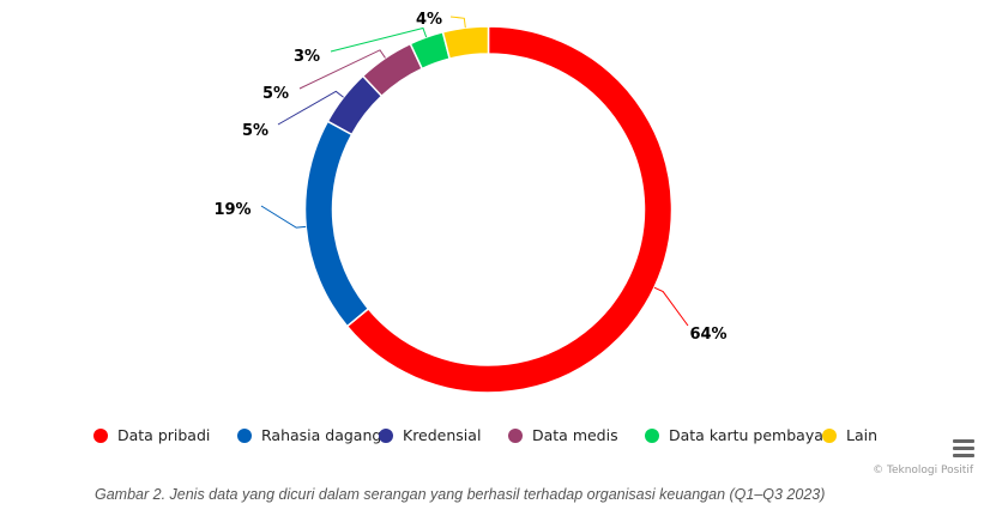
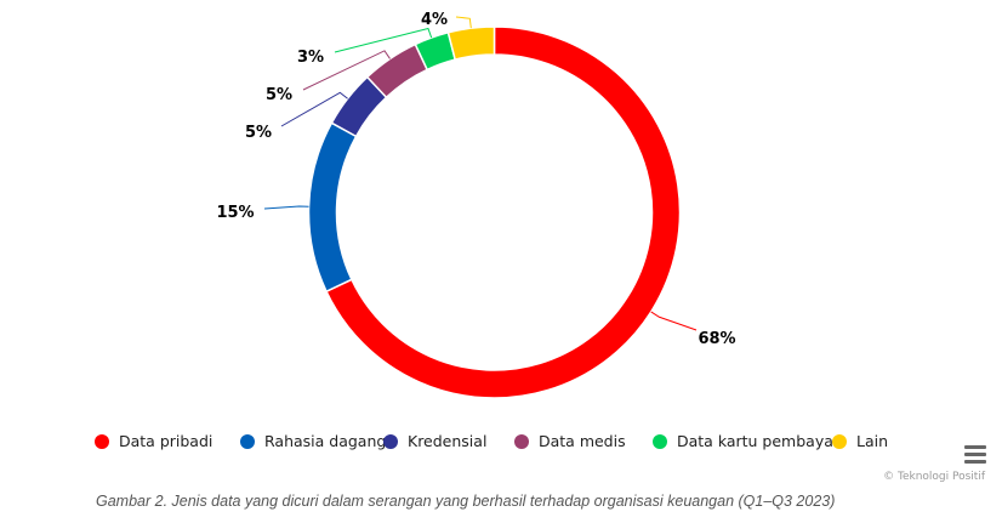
Data pribadi: 64% -> 68%
Rahasia dagang: 19% -> 15%
